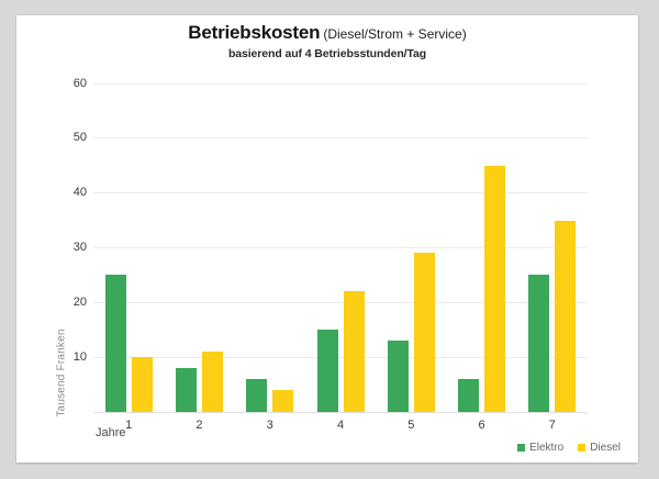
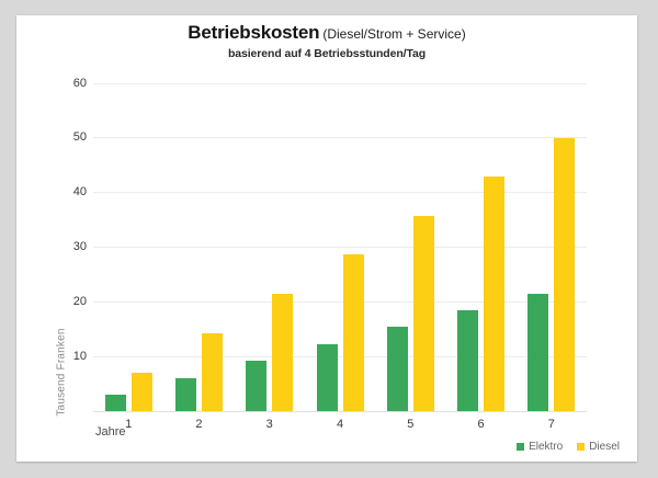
Elektro/1: 25 -> 3
Diesel/1: 10 -> 7
Elektro/2: 8 -> 6
Diesel/2: 11 -> 14
Elektro/3: 6 -> 9
Diesel/3: 4 -> 21
Elektro/4: 15 -> 12
Diesel/4: 22 -> 29
Elektro/5: 13 -> 15
Diesel/5: 29 -> 36
Elektro/6: 6 -> 18
Diesel/6: 45 -> 43
Elektro/7: 25 -> 22
Diesel/7: 35 -> 50
